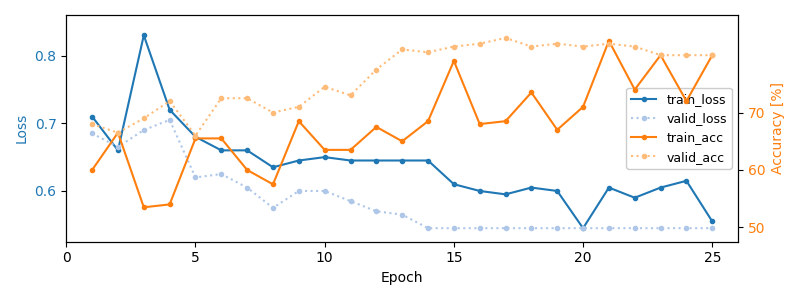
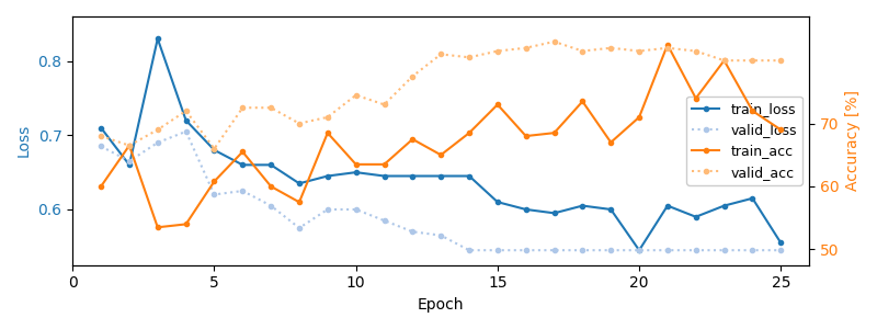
train_acc/5: 65.5 -> 60.8
train_acc/15: 79.0 -> 73.0
train_acc/25: 80.0 -> 69.0
